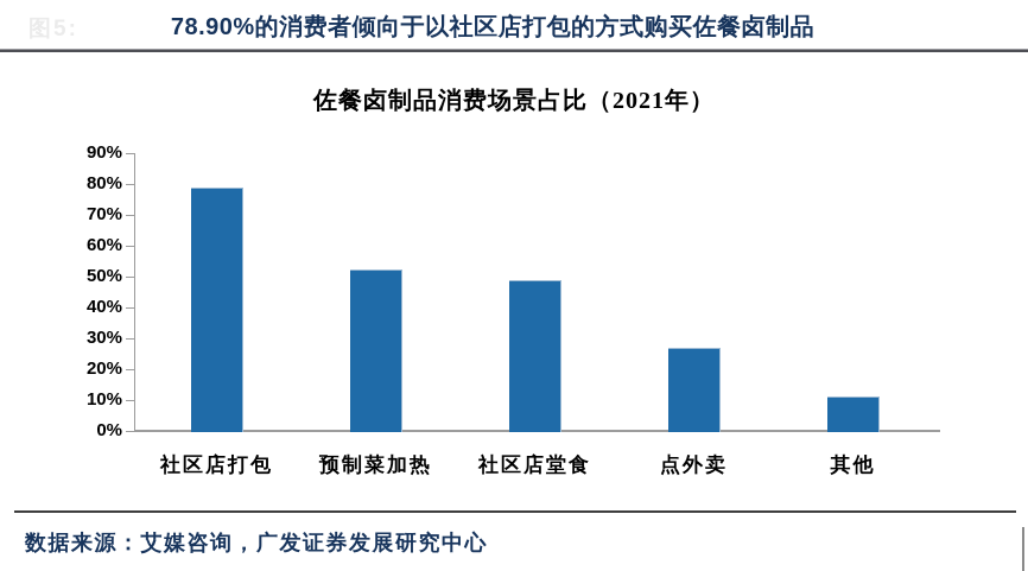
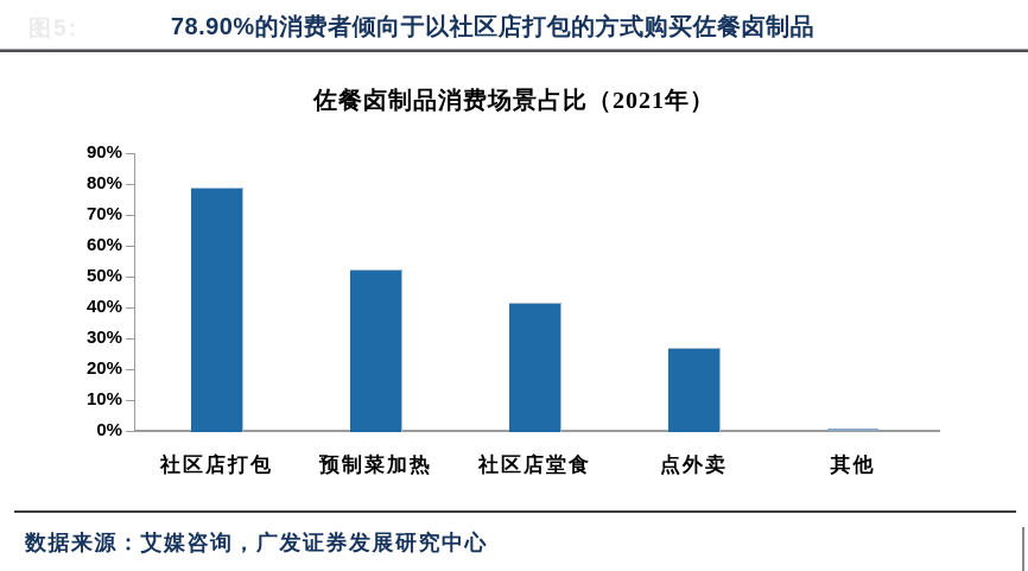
社区店堂食: 49% -> 41%
其他: 11% -> 1%
